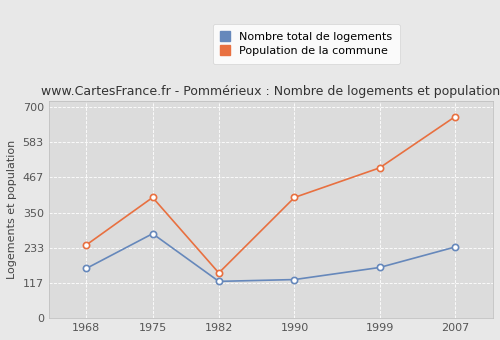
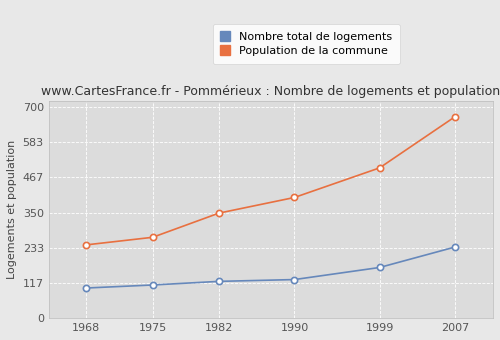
Nombre total de logements/1968: 165 -> 100
Nombre total de logements/1975: 280 -> 110
Population de la commune/1975: 400 -> 268
Population de la commune/1982: 150 -> 348
